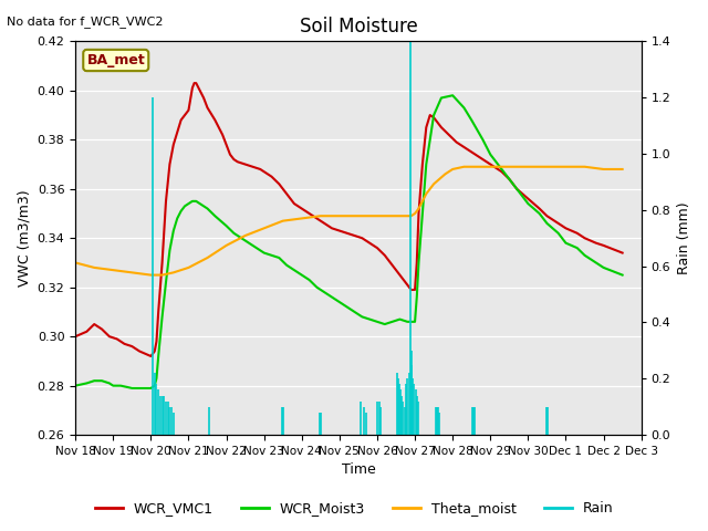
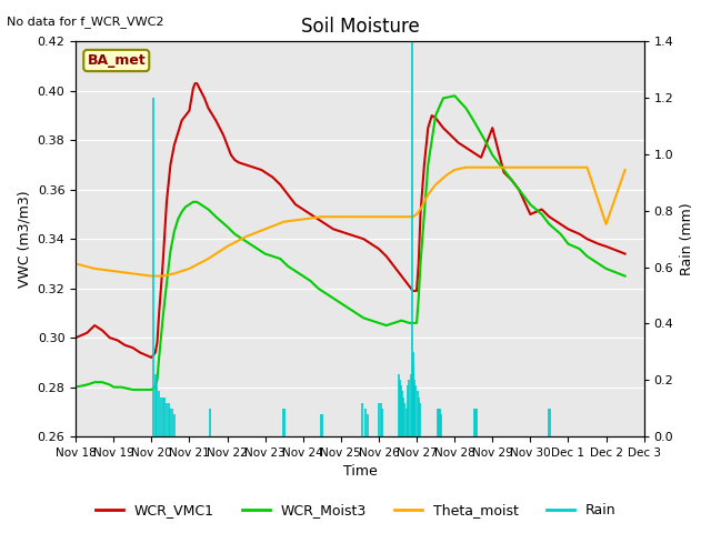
WCR_VMC1/Nov 29: 0.370 -> 0.385
WCR_VMC1/Nov 30: 0.356 -> 0.350
Theta_moist/Dec 2: 0.368 -> 0.346
